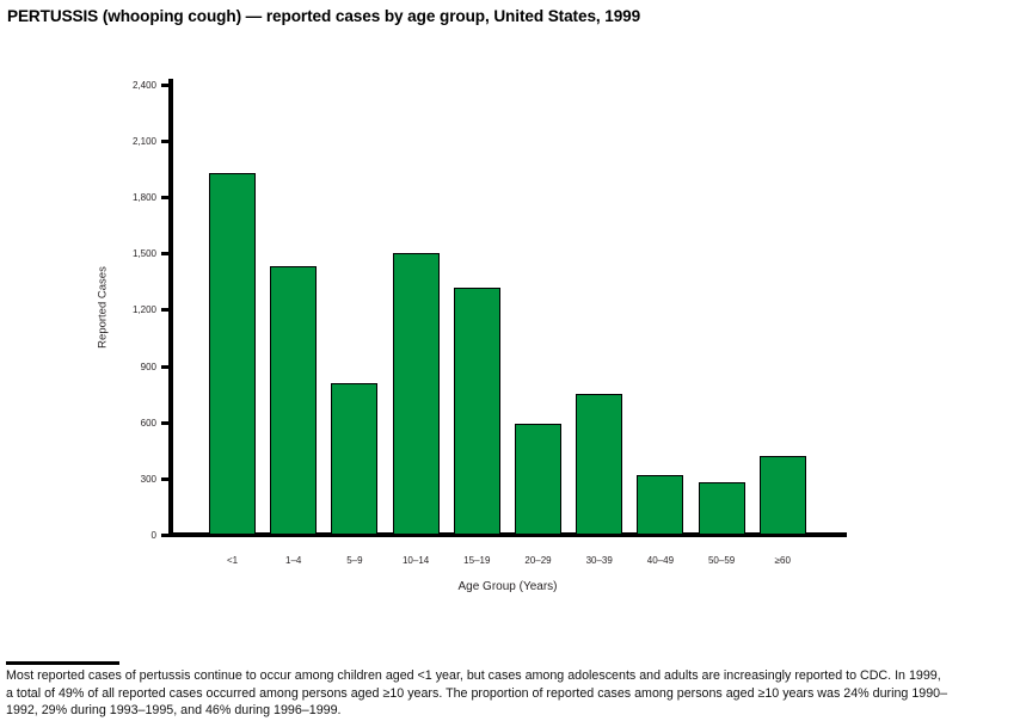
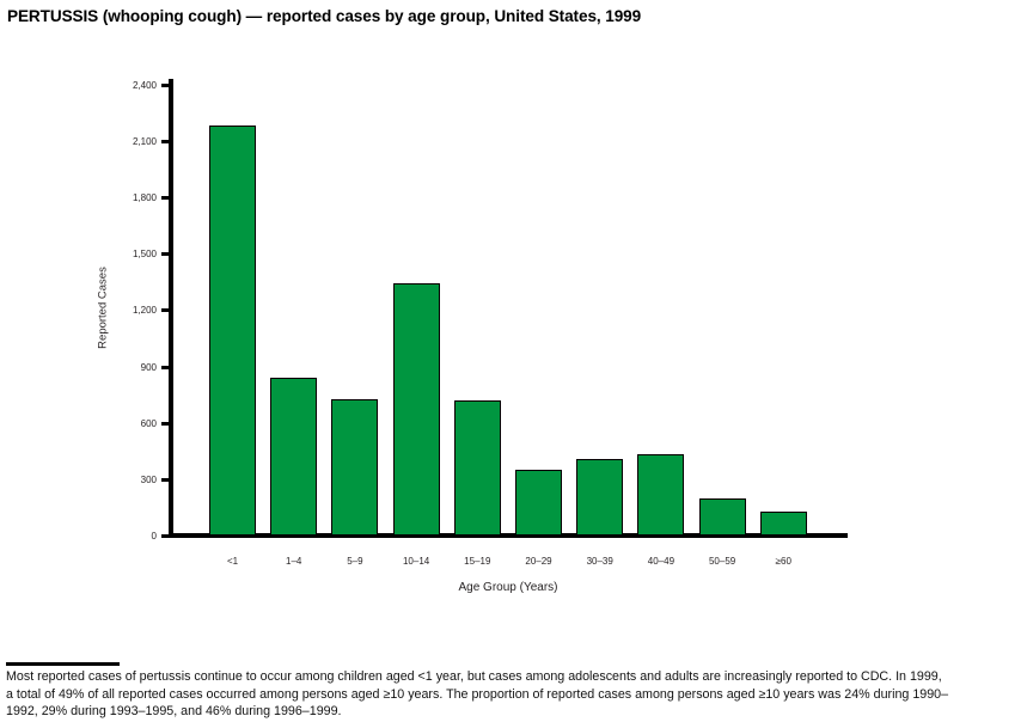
<1: 1930 -> 2180
1–4: 1430 -> 840
5–9: 810 -> 720
10–14: 1500 -> 1340
15–19: 1320 -> 720
20–29: 590 -> 350
30–39: 750 -> 410
40–49: 320 -> 440
50–59: 280 -> 200
≥60: 420 -> 120
